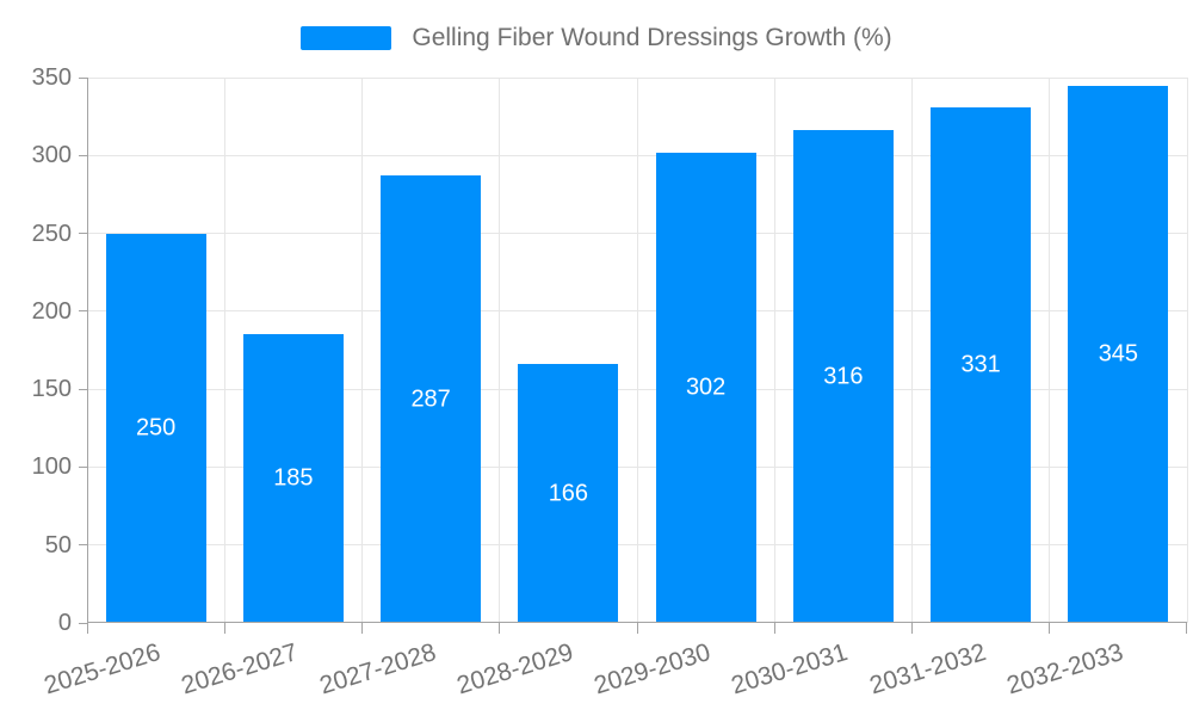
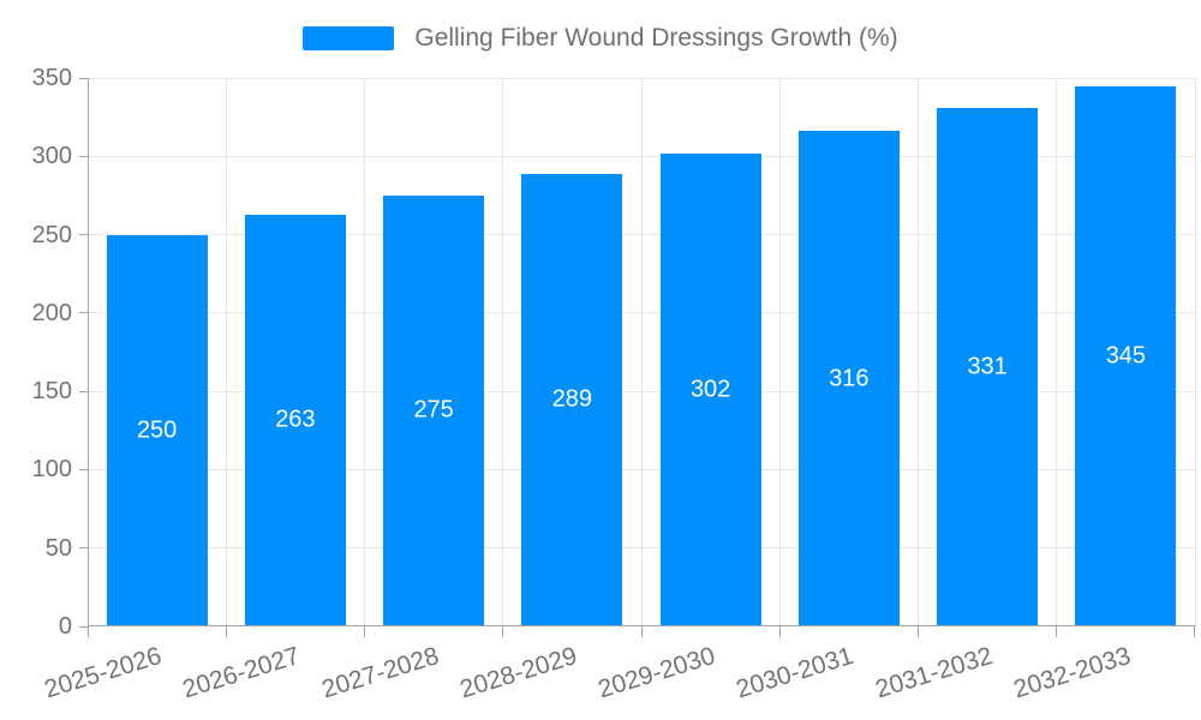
2026-2027: 185 -> 263
2027-2028: 287 -> 275
2028-2029: 166 -> 289
